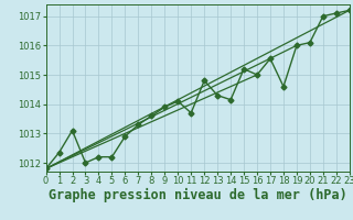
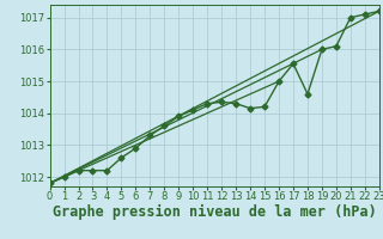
1: 1012.35 -> 1012.00
2: 1013.10 -> 1012.20
3: 1012.00 -> 1012.20
5: 1012.20 -> 1012.60
11: 1013.70 -> 1014.30
12: 1014.80 -> 1014.35
15: 1015.20 -> 1014.20
